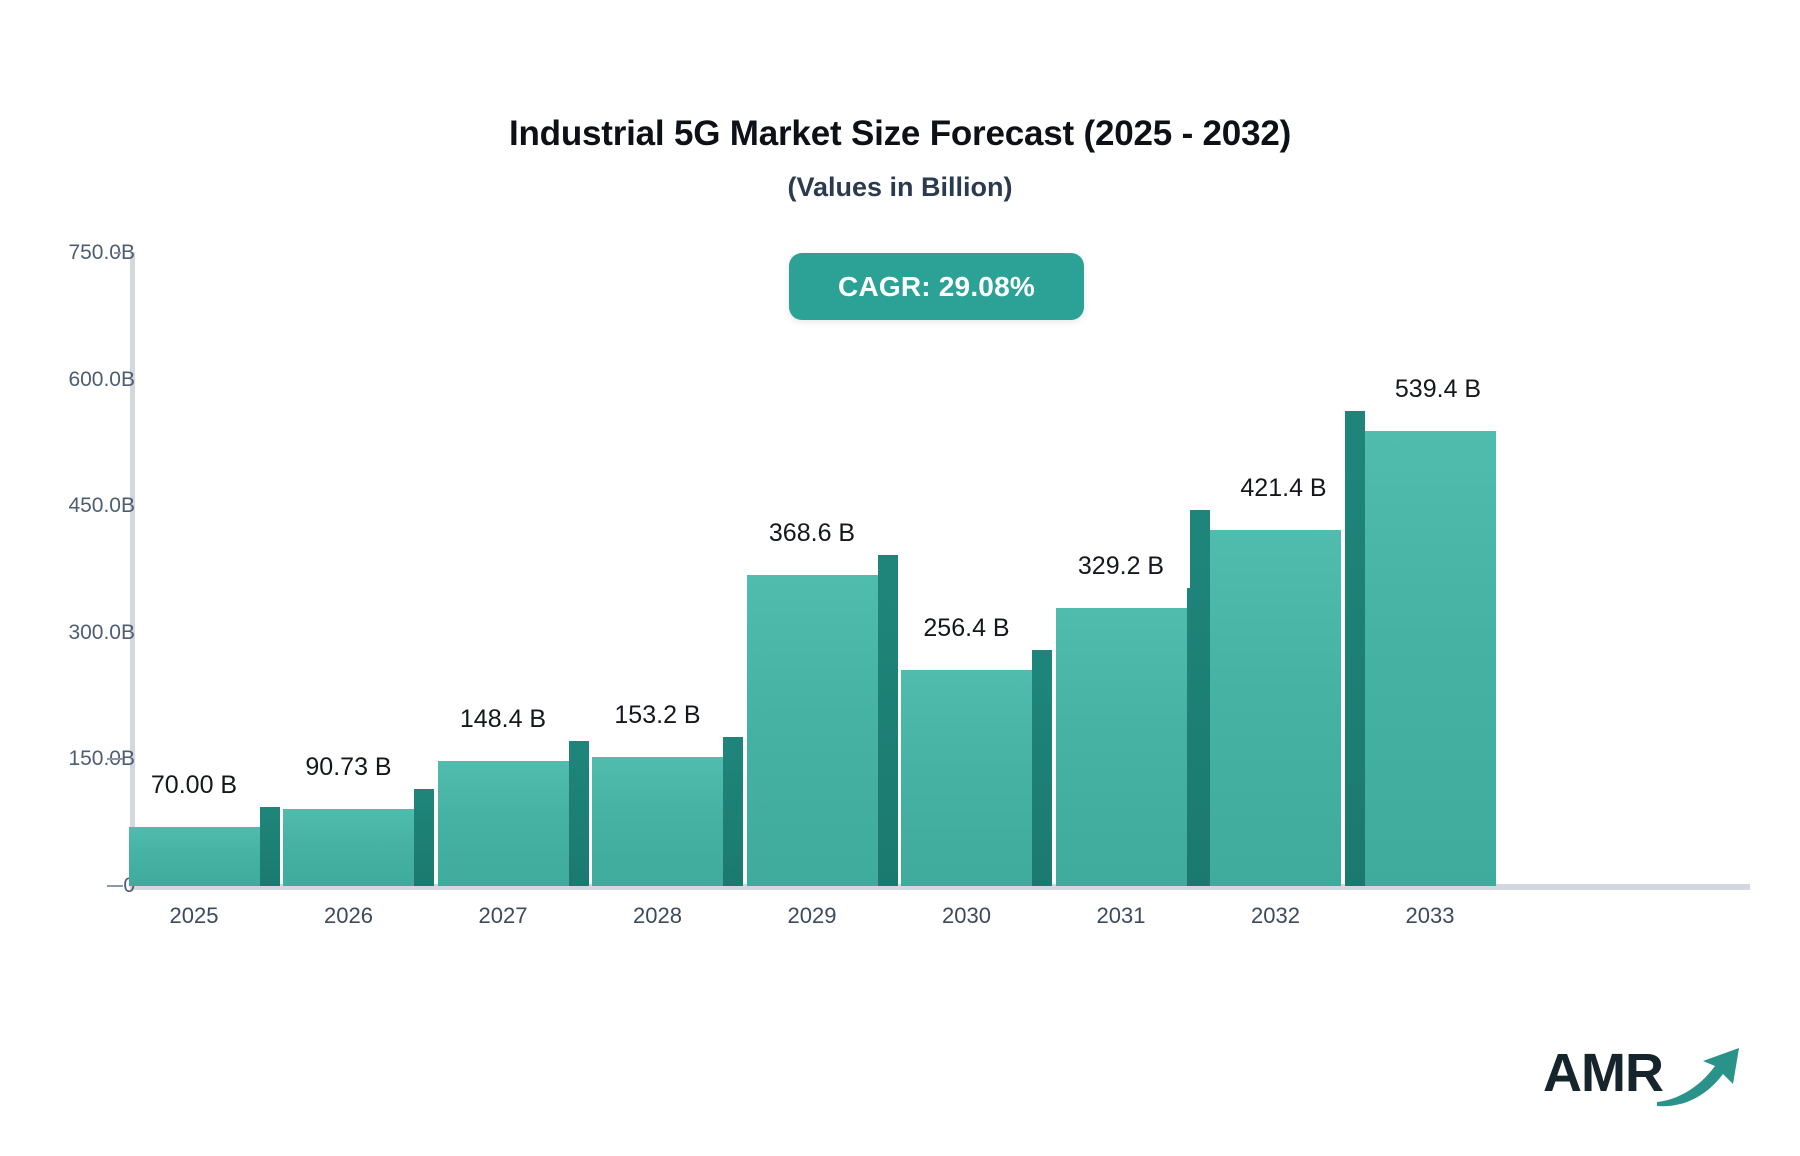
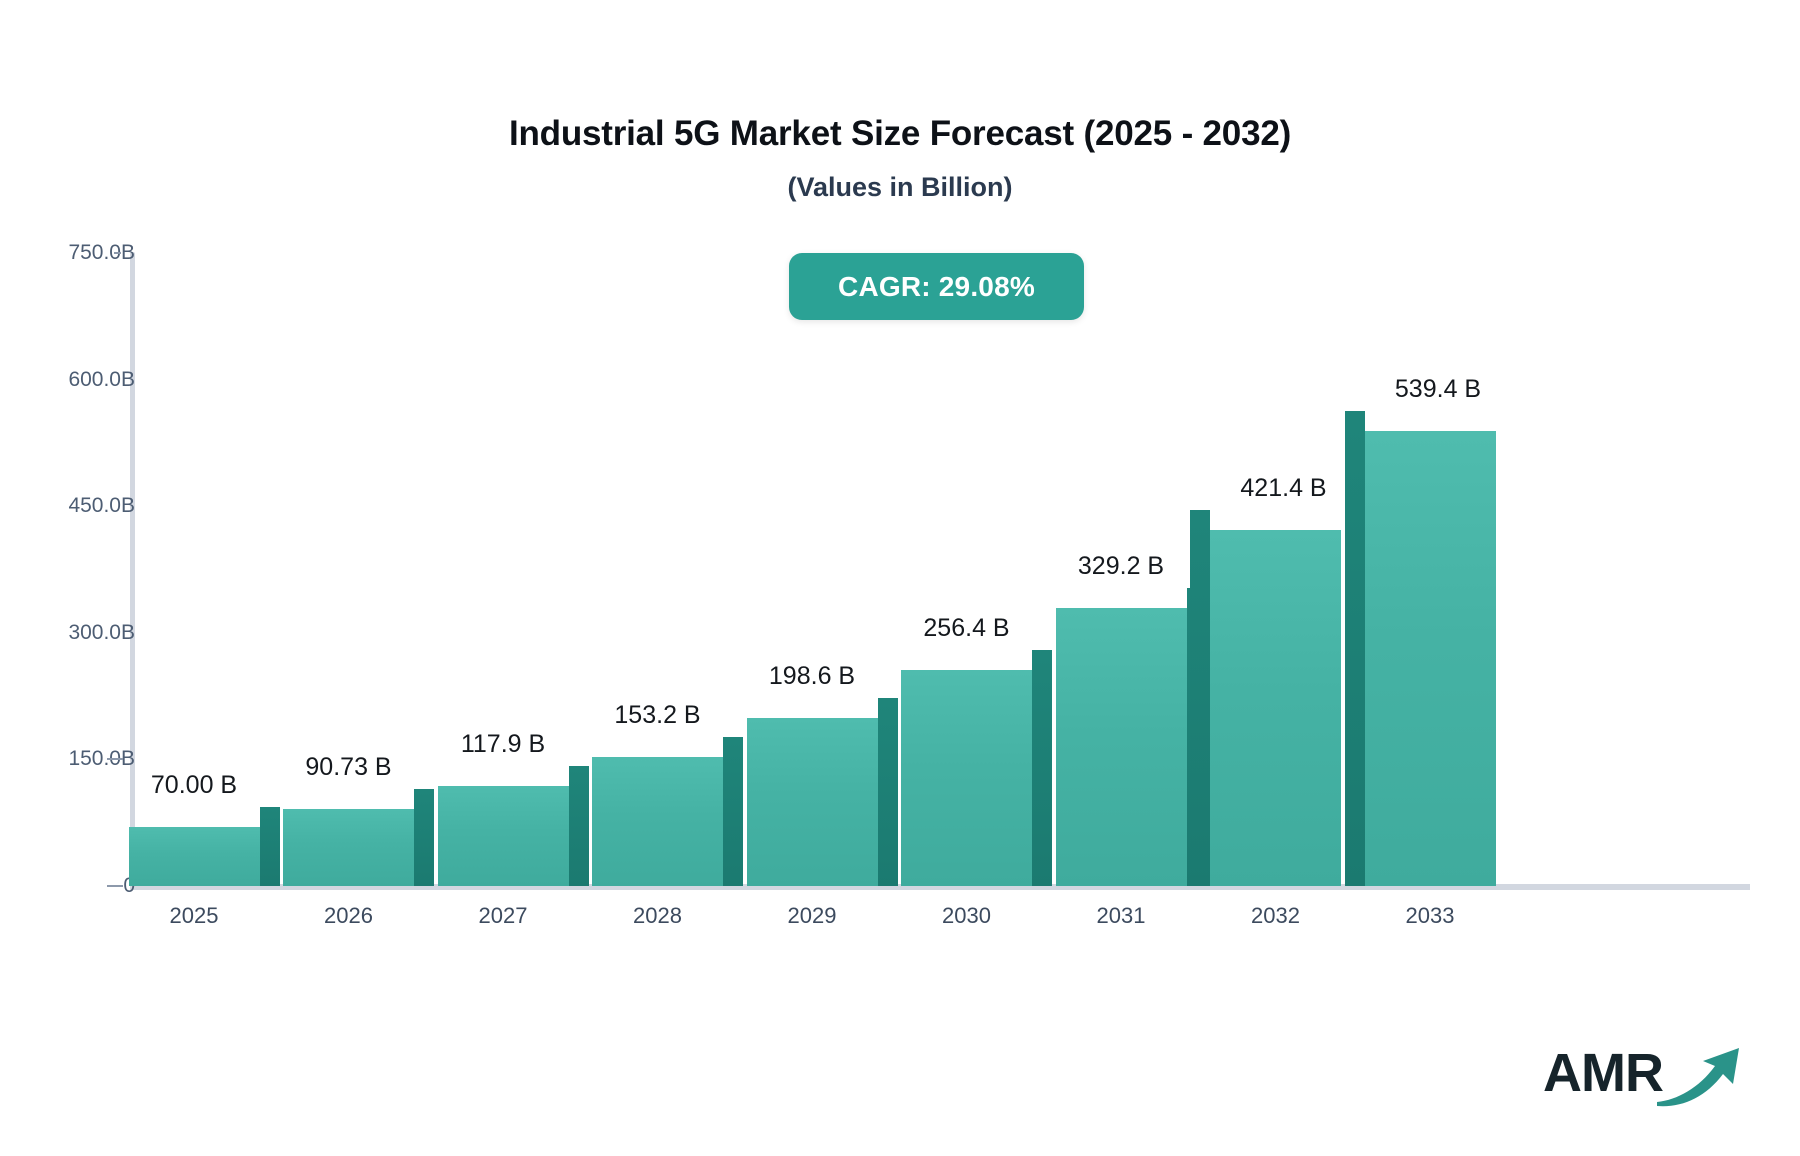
2027: 148.4 -> 117.9
2029: 368.6 -> 198.6
